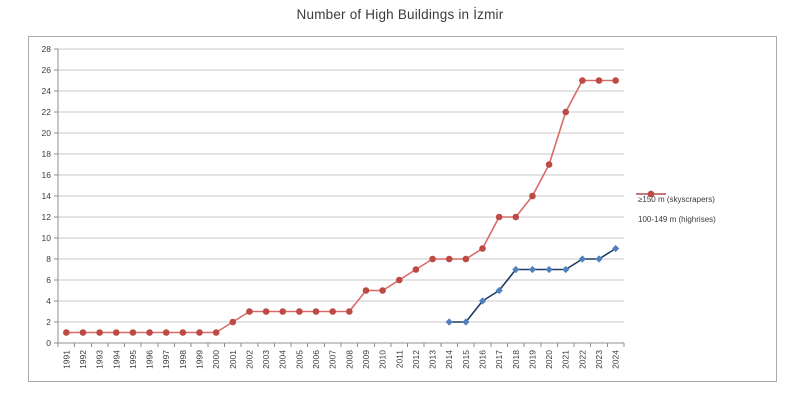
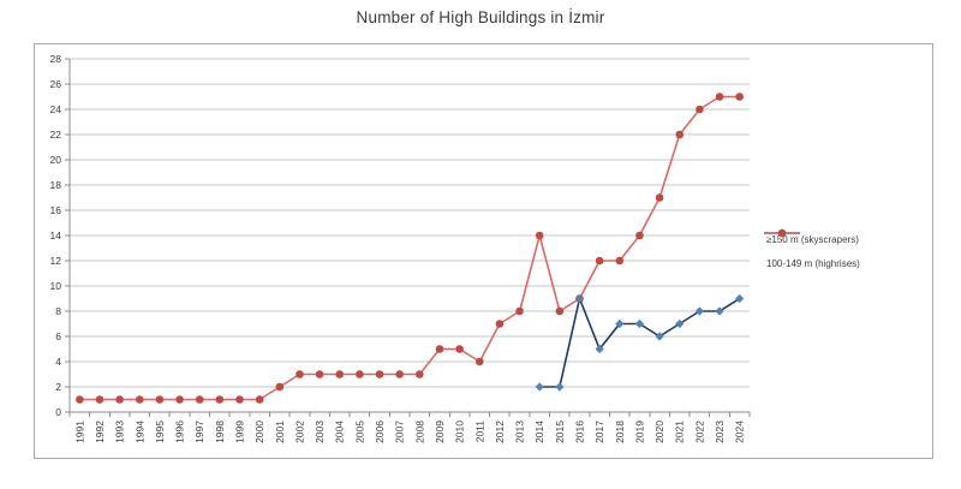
100-149 m (highrises)/2011: 6 -> 4
100-149 m (highrises)/2014: 8 -> 14
≥150 m (skyscrapers)/2016: 4 -> 9
≥150 m (skyscrapers)/2020: 7 -> 6
100-149 m (highrises)/2022: 25 -> 24
